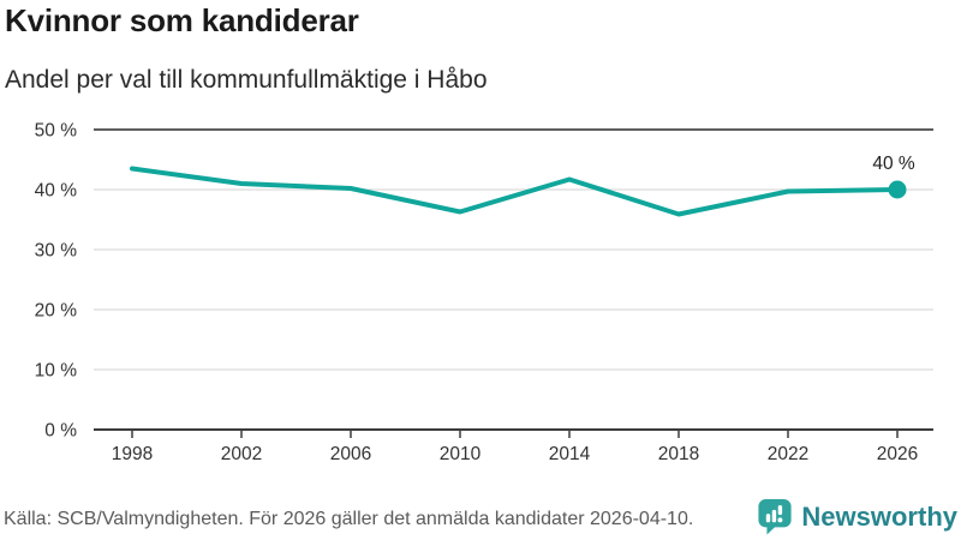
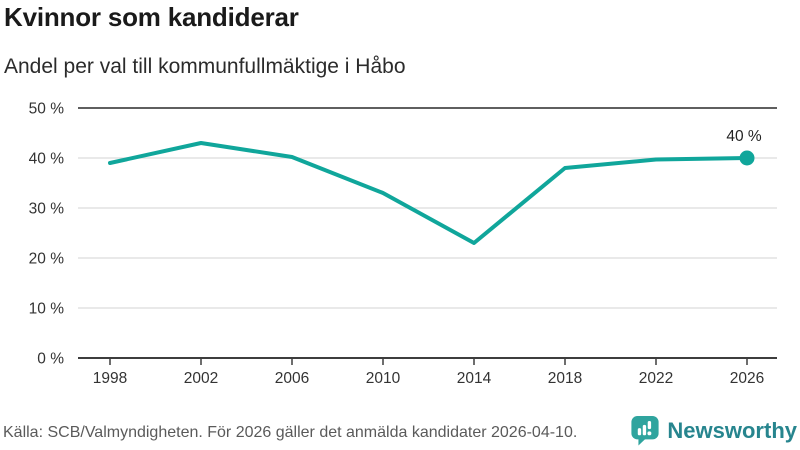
1998: 44% -> 39%
2002: 41% -> 43%
2010: 36% -> 33%
2014: 42% -> 23%
2018: 36% -> 38%
